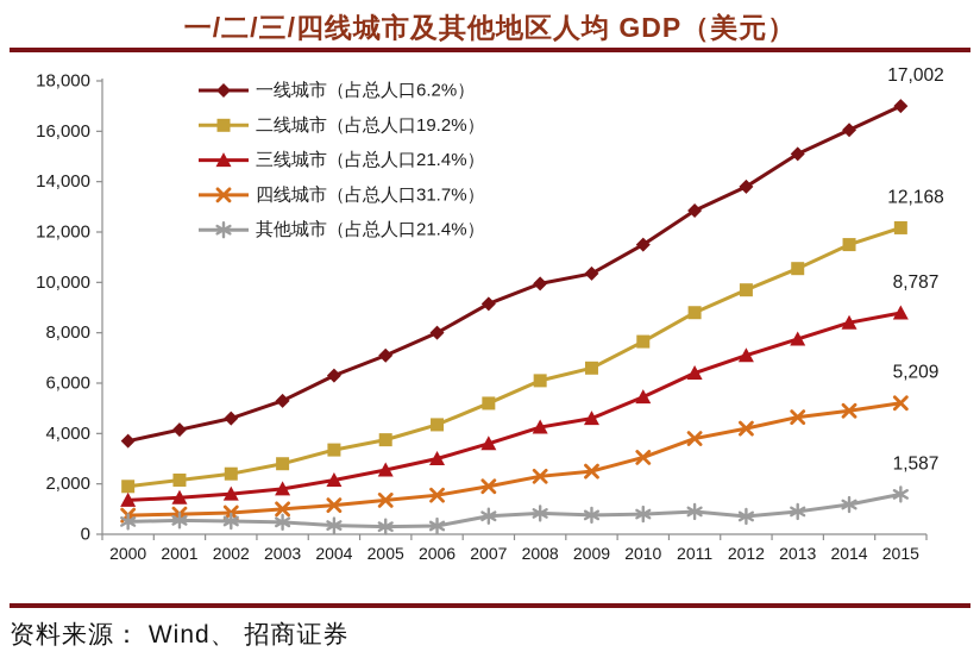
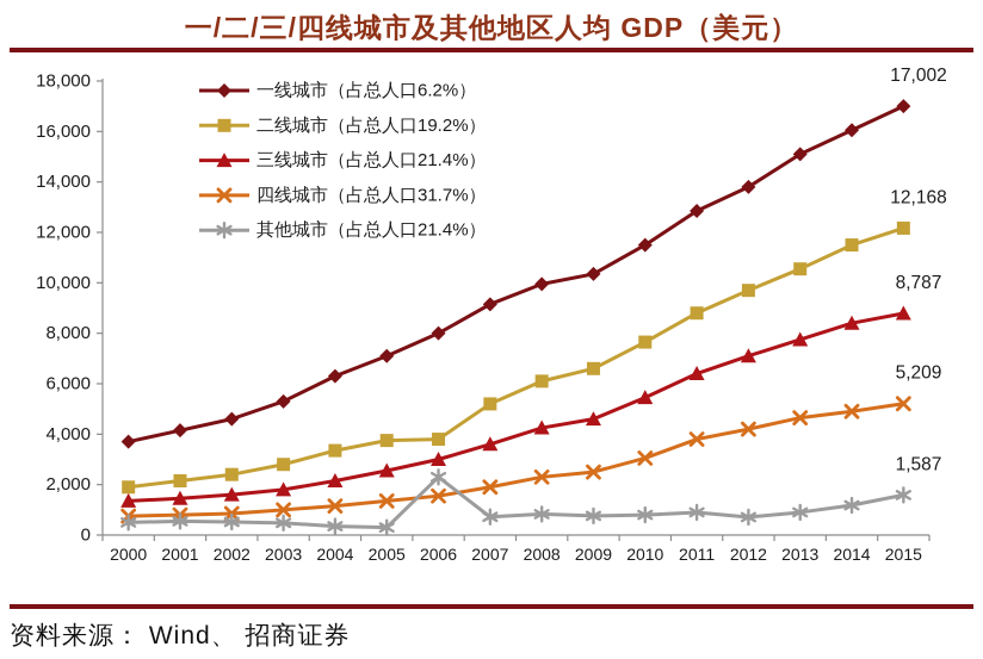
二线城市（占总人口19.2%）/2006: 4400 -> 3800
其他城市（占总人口21.4%）/2006: 300 -> 2300
